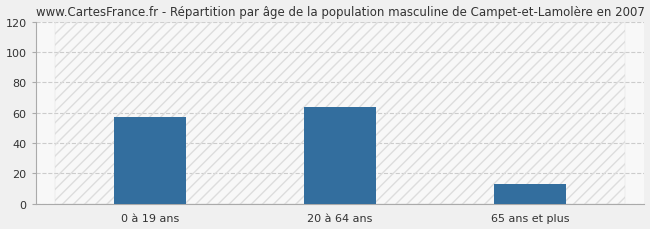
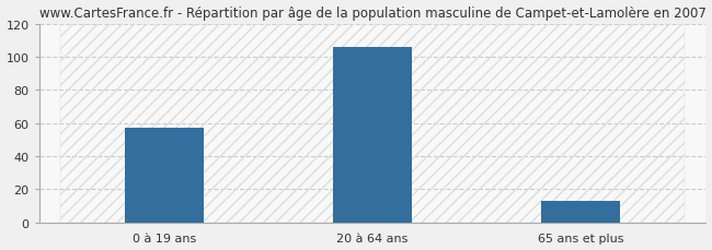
20 à 64 ans: 64 -> 106
